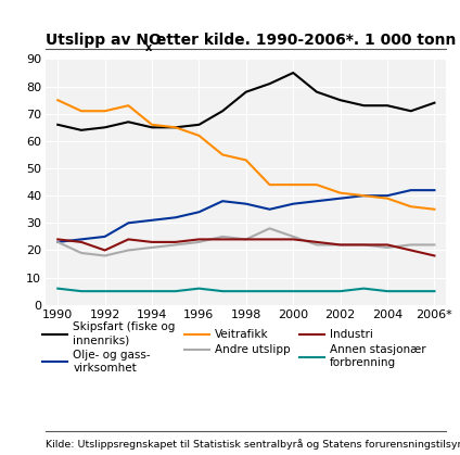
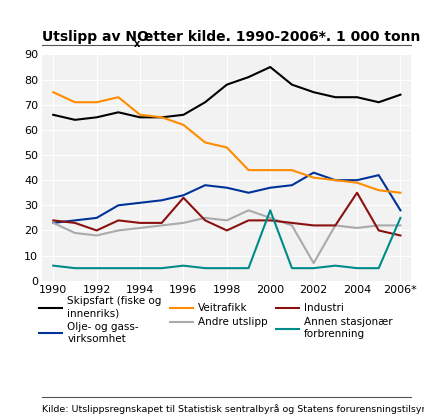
Industri/1996: 24 -> 33
Industri/1998: 24 -> 20
Annen stasjonær forbrenning/2000: 5 -> 28
Olje- og gass- virksomhet/2002: 39 -> 43
Andre utslipp/2002: 22 -> 7
Industri/2004: 22 -> 35
Olje- og gass- virksomhet/2006*: 42 -> 28
Annen stasjonær forbrenning/2006*: 5 -> 25
